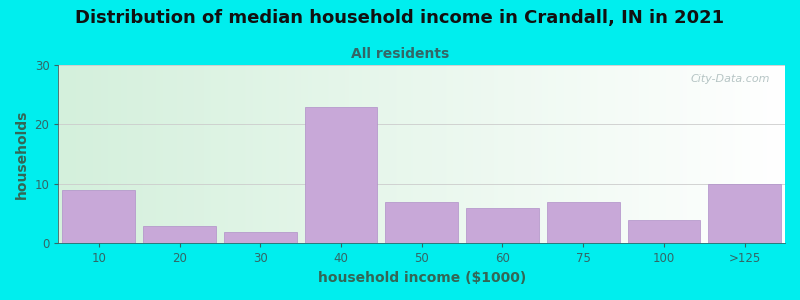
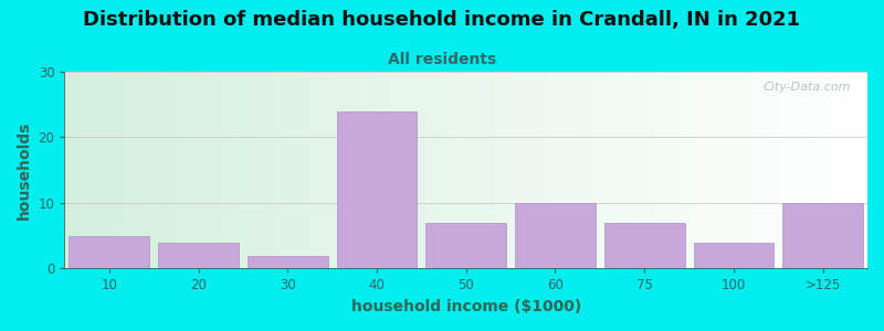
10: 9 -> 5
20: 3 -> 4
40: 23 -> 24
60: 6 -> 10
